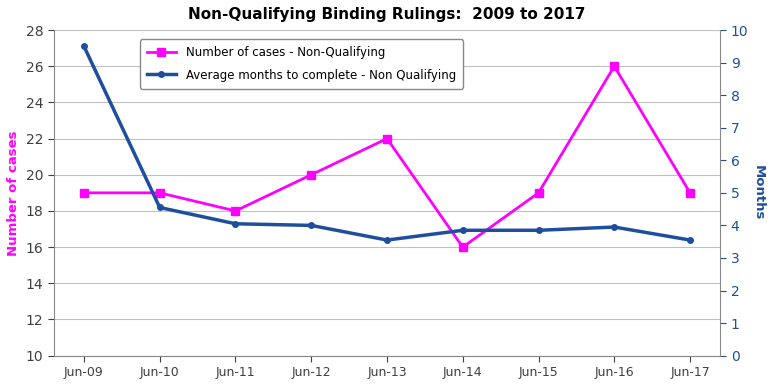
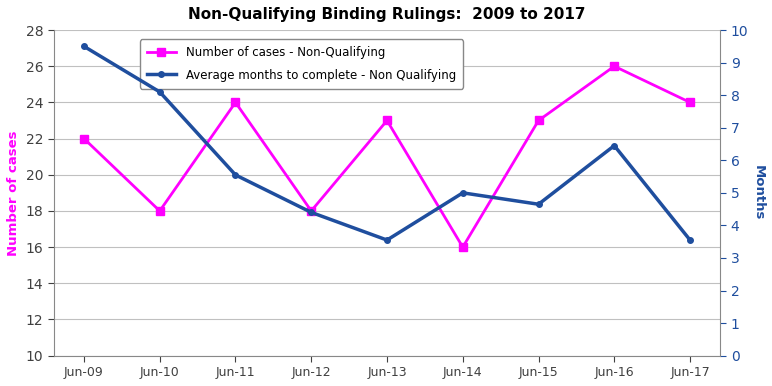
Number of cases - Non-Qualifying/Jun-09: 19 -> 22
Number of cases - Non-Qualifying/Jun-10: 19 -> 18
Average months to complete - Non Qualifying/Jun-10: 4.55 -> 8.10
Number of cases - Non-Qualifying/Jun-11: 18 -> 24
Average months to complete - Non Qualifying/Jun-11: 4.05 -> 5.55
Number of cases - Non-Qualifying/Jun-12: 20 -> 18
Average months to complete - Non Qualifying/Jun-12: 4.00 -> 4.40
Number of cases - Non-Qualifying/Jun-13: 22 -> 23
Average months to complete - Non Qualifying/Jun-14: 3.85 -> 5.00
Number of cases - Non-Qualifying/Jun-15: 19 -> 23
Average months to complete - Non Qualifying/Jun-15: 3.85 -> 4.65
Average months to complete - Non Qualifying/Jun-16: 3.95 -> 6.45
Number of cases - Non-Qualifying/Jun-17: 19 -> 24
